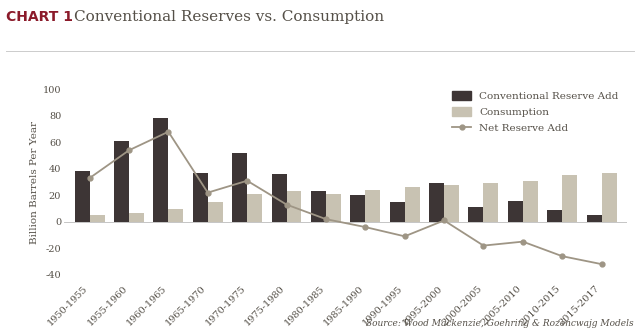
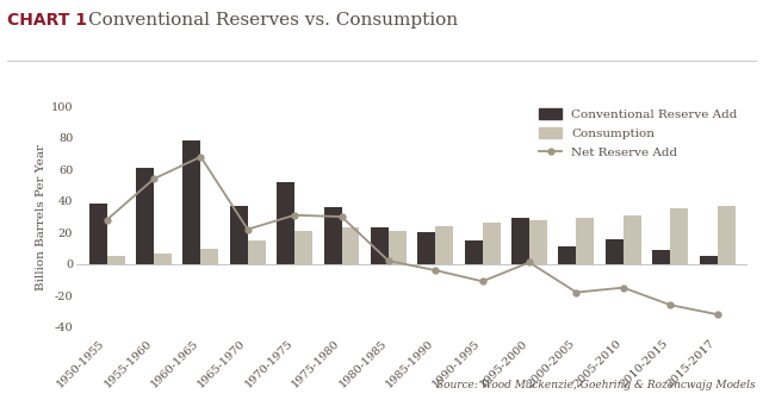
Net Reserve Add/1950-1955: 33 -> 28
Net Reserve Add/1975-1980: 13 -> 30
